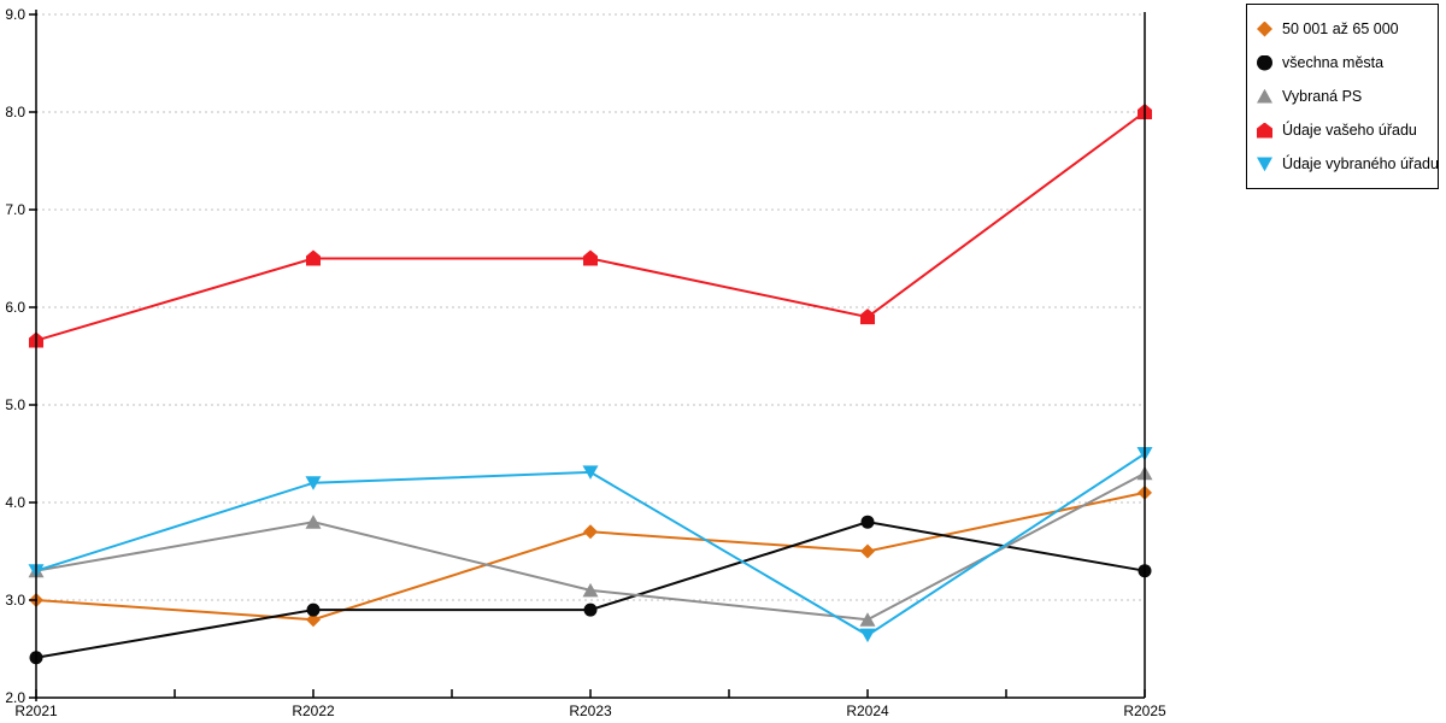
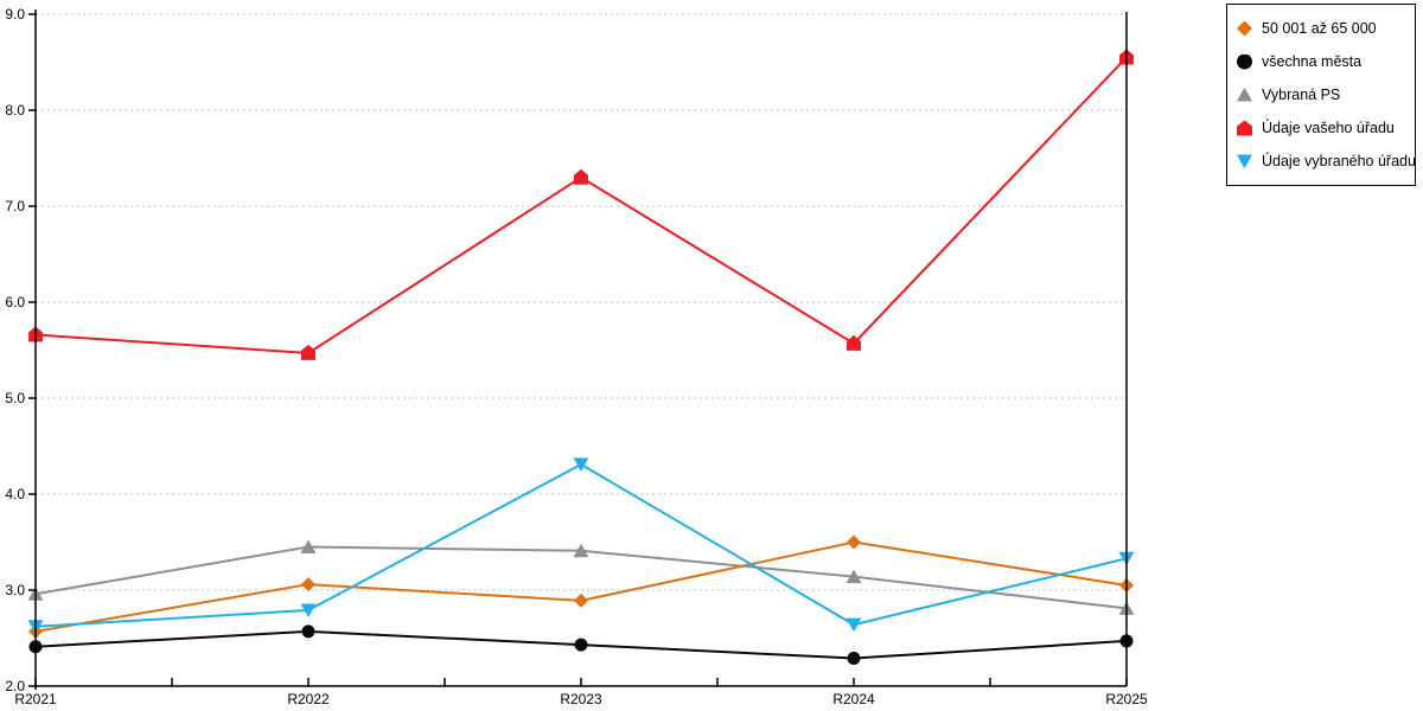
50 001 až 65 000/R2021: 3.0 -> 2.6
Vybraná PS/R2021: 3.3 -> 3.0
Údaje vybraného úřadu/R2021: 3.3 -> 2.6
50 001 až 65 000/R2022: 2.8 -> 3.1
všechna města/R2022: 2.9 -> 2.6
Vybraná PS/R2022: 3.8 -> 3.5
Údaje vašeho úřadu/R2022: 6.5 -> 5.5
Údaje vybraného úřadu/R2022: 4.2 -> 2.8
50 001 až 65 000/R2023: 3.7 -> 2.9
všechna města/R2023: 2.9 -> 2.4
Vybraná PS/R2023: 3.1 -> 3.4
Údaje vašeho úřadu/R2023: 6.5 -> 7.3
všechna města/R2024: 3.8 -> 2.3
Vybraná PS/R2024: 2.8 -> 3.1
Údaje vašeho úřadu/R2024: 5.9 -> 5.6
50 001 až 65 000/R2025: 4.1 -> 3.0
všechna města/R2025: 3.3 -> 2.5
Vybraná PS/R2025: 4.3 -> 2.8
Údaje vašeho úřadu/R2025: 8.0 -> 8.6
Údaje vybraného úřadu/R2025: 4.5 -> 3.3
